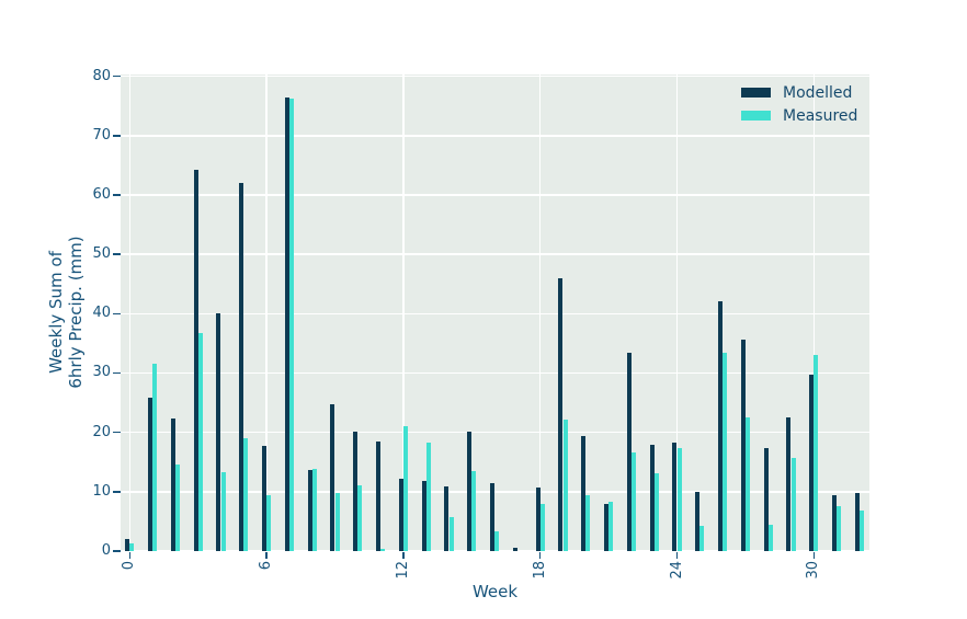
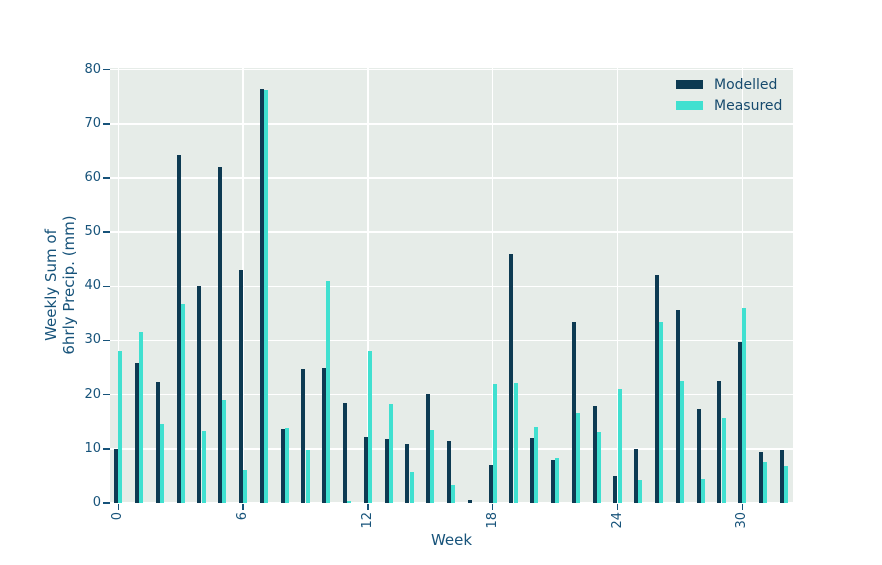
Modelled/0: 2 -> 10
Measured/0: 1 -> 28
Modelled/6: 18 -> 43
Measured/6: 9 -> 6
Modelled/10: 20 -> 25
Measured/10: 11 -> 41
Measured/12: 21 -> 28
Modelled/18: 11 -> 7
Measured/18: 8 -> 22
Modelled/20: 19 -> 12
Measured/20: 10 -> 14
Modelled/24: 18 -> 5
Measured/24: 17 -> 21
Measured/30: 33 -> 36
